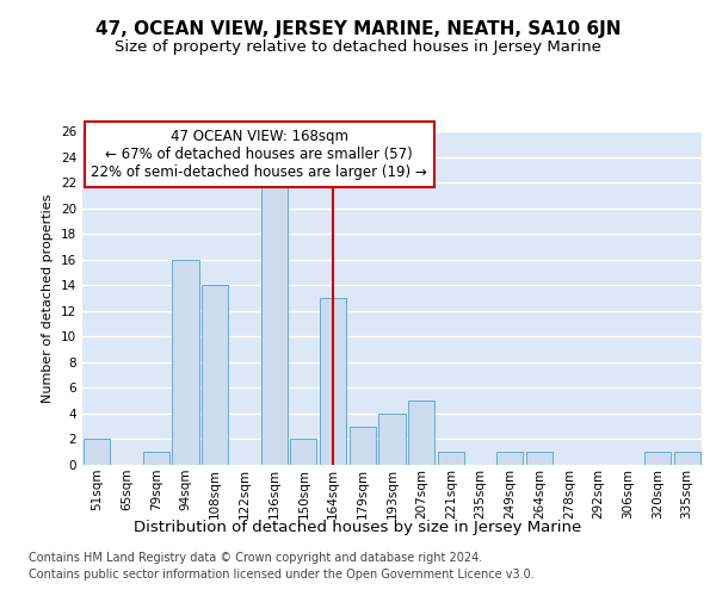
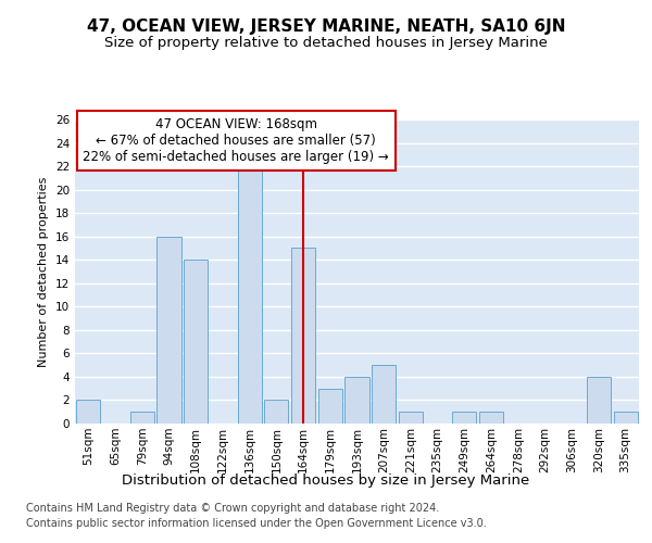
164sqm: 13 -> 15
320sqm: 1 -> 4
